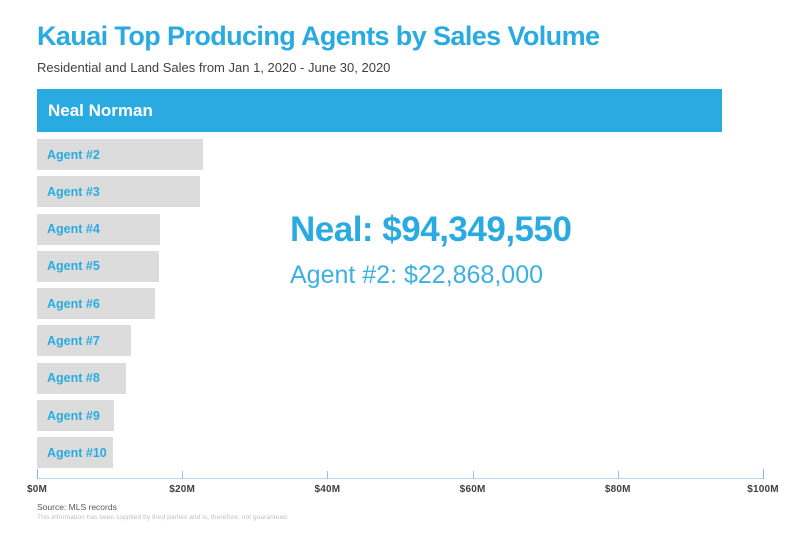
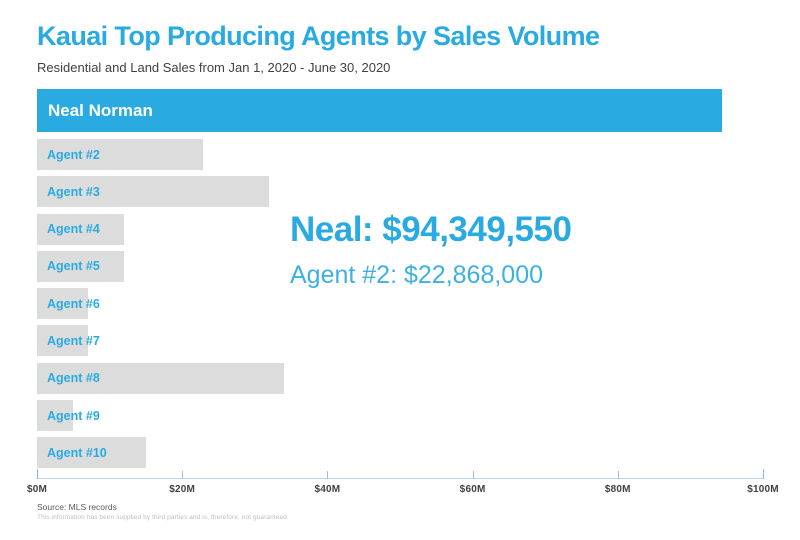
Agent #3: $22M -> $32M
Agent #4: $17M -> $12M
Agent #5: $17M -> $12M
Agent #6: $16M -> $7M
Agent #7: $13M -> $7M
Agent #8: $12M -> $34M
Agent #9: $11M -> $5M
Agent #10: $10M -> $15M
